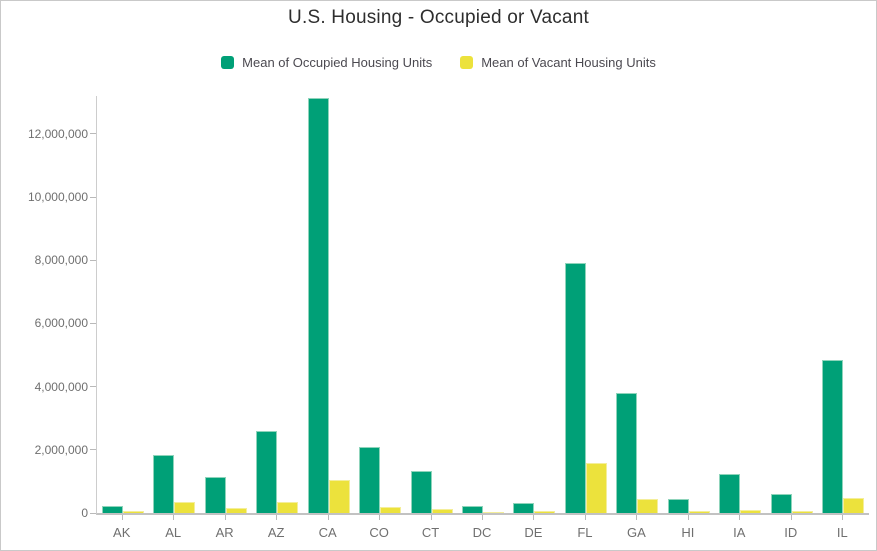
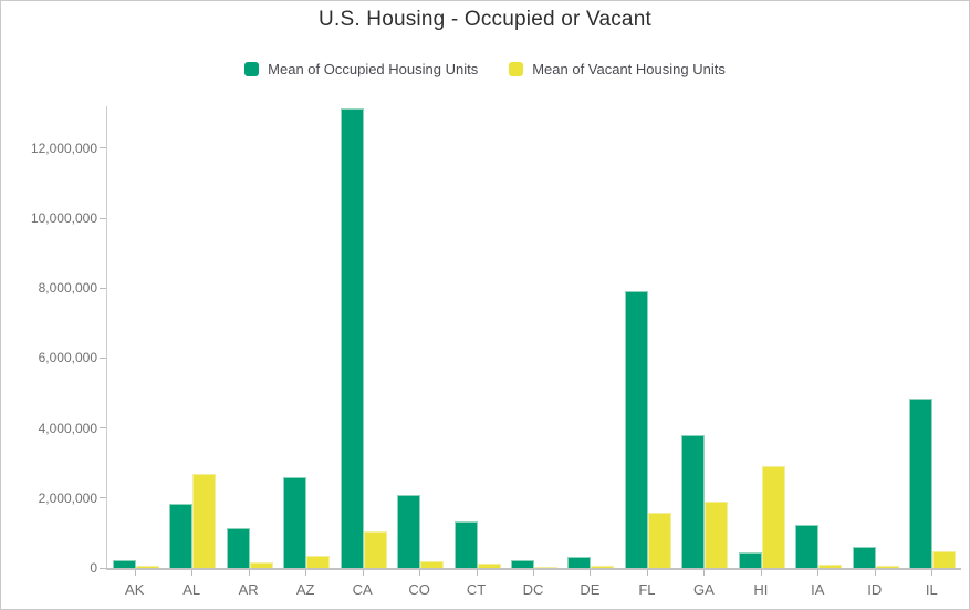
Mean of Vacant Housing Units/AL: 400000 -> 2700000
Mean of Vacant Housing Units/GA: 400000 -> 1900000
Mean of Vacant Housing Units/HI: 100000 -> 2900000
